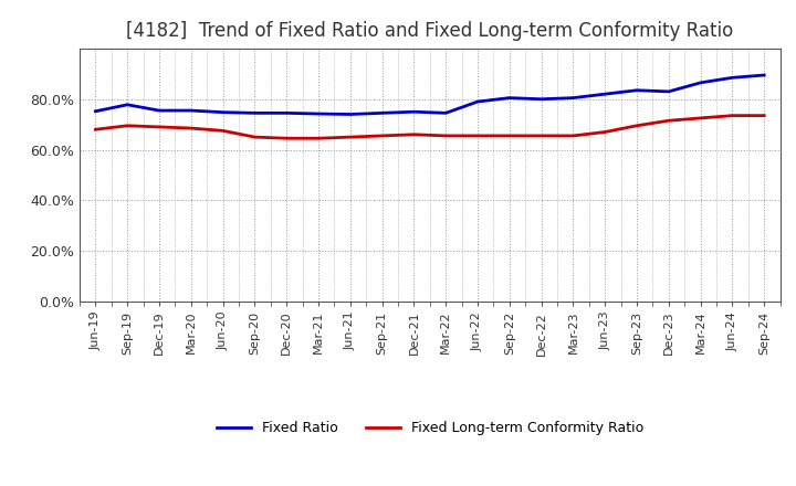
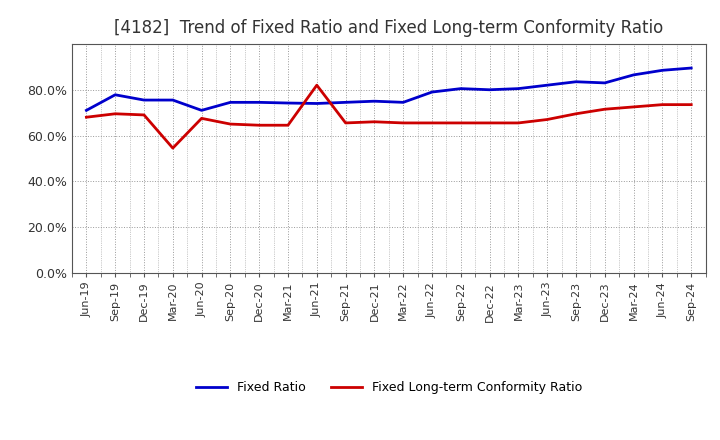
Fixed Ratio/Jun-19: 75.2% -> 71.0%
Fixed Long-term Conformity Ratio/Mar-20: 68.5% -> 54.5%
Fixed Ratio/Jun-20: 74.8% -> 71.0%
Fixed Long-term Conformity Ratio/Jun-21: 65.0% -> 82.0%
